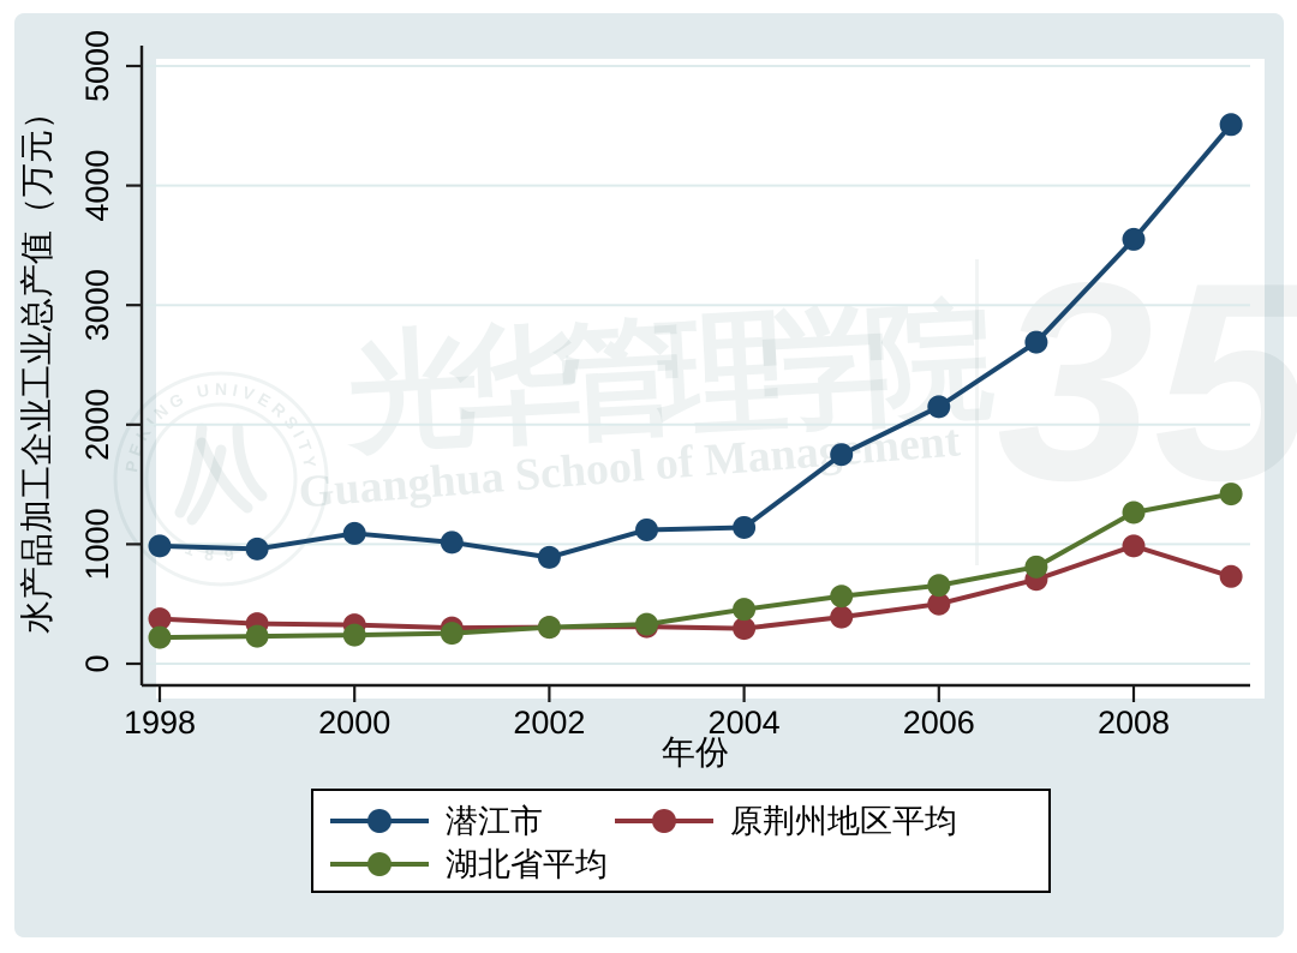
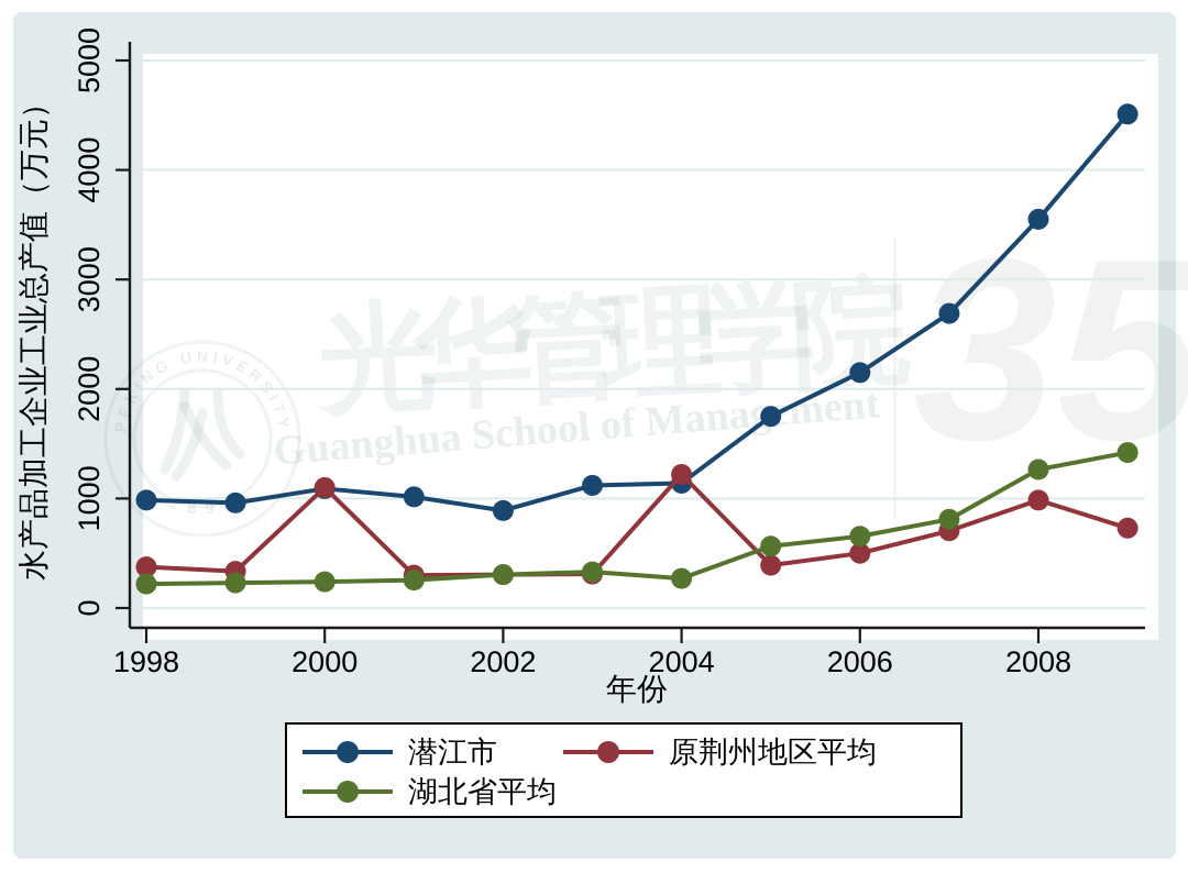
原荆州地区平均/2000: 320 -> 1100
原荆州地区平均/2004: 300 -> 1220
湖北省平均/2004: 460 -> 270
